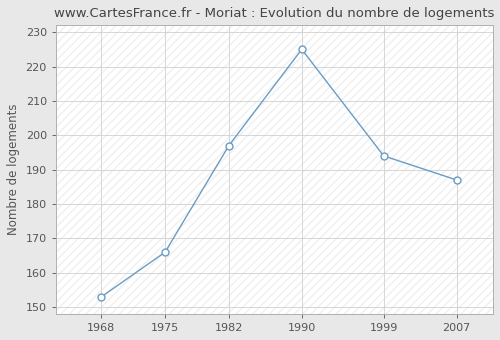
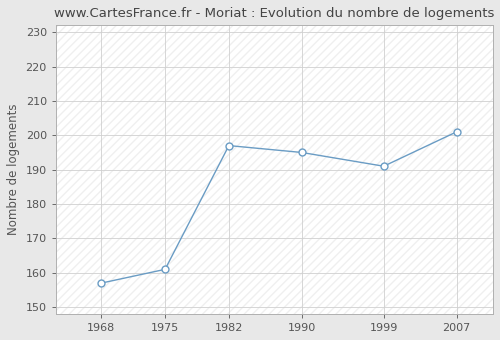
1968: 153 -> 157
1975: 166 -> 161
1990: 225 -> 195
1999: 194 -> 191
2007: 187 -> 201
